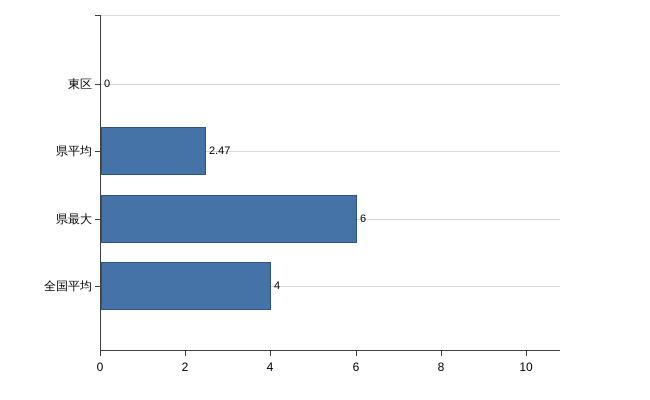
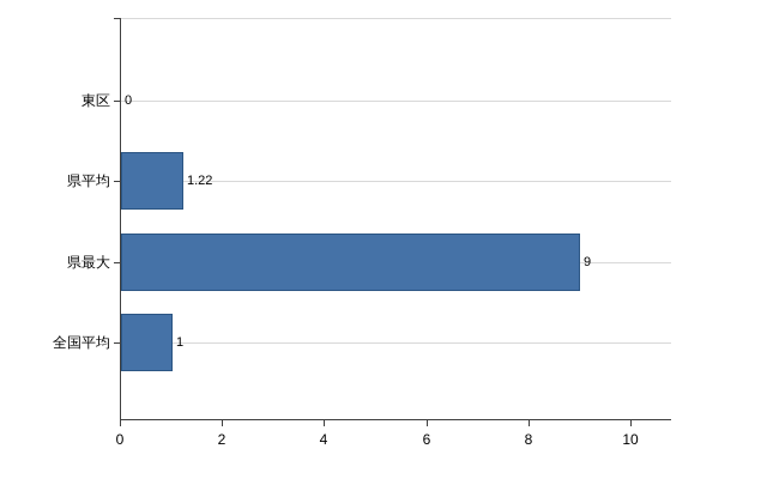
県平均: 2.47 -> 1.22
県最大: 6 -> 9
全国平均: 4 -> 1
